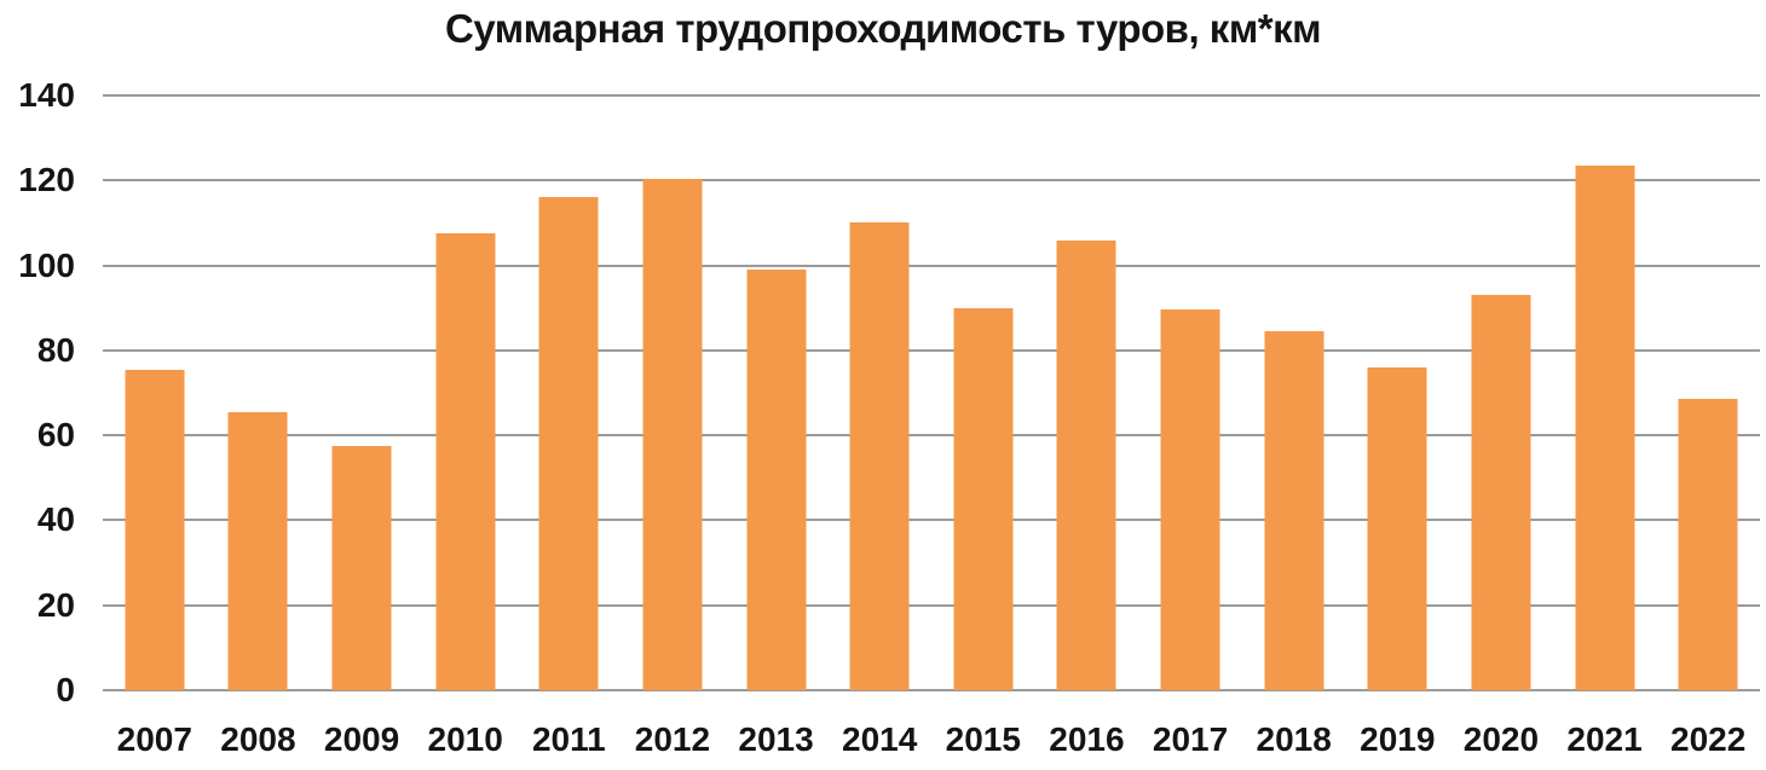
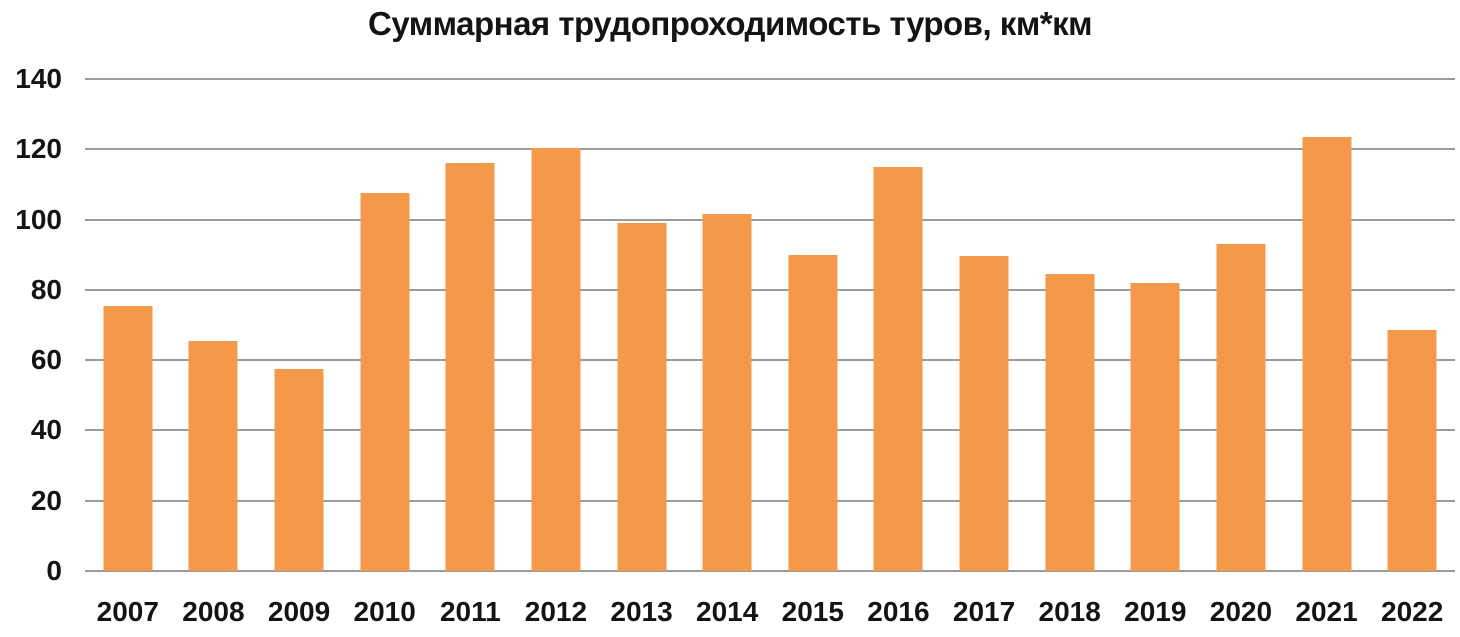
2014: 110 -> 102
2016: 106 -> 115
2019: 76 -> 82
